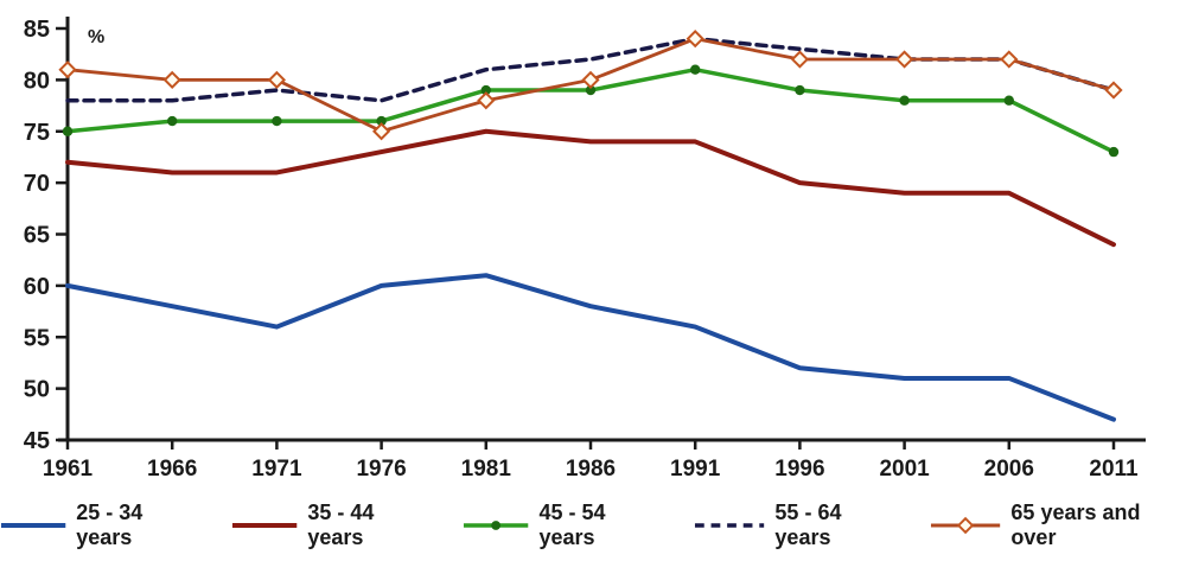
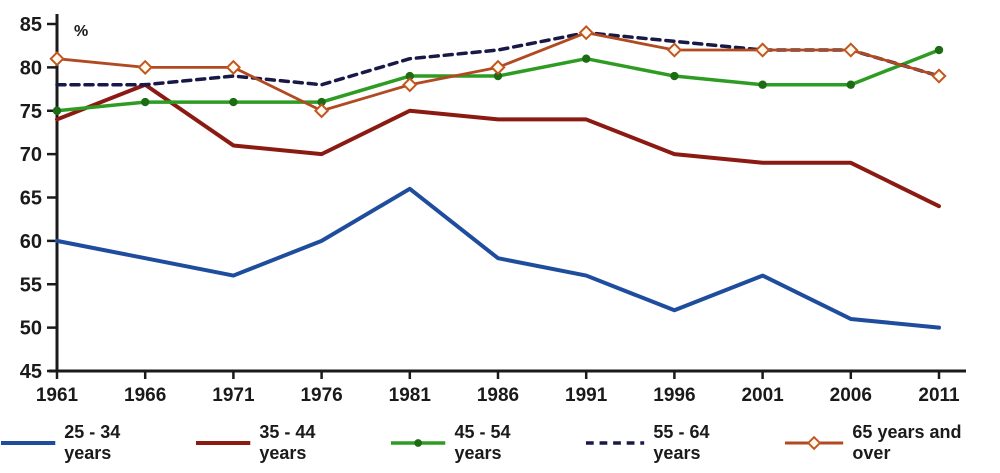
35 - 44 years/1961: 72 -> 74
35 - 44 years/1966: 71 -> 78
35 - 44 years/1976: 73 -> 70
25 - 34 years/1981: 61 -> 66
25 - 34 years/2001: 51 -> 56
25 - 34 years/2011: 47 -> 50
45 - 54 years/2011: 73 -> 82
